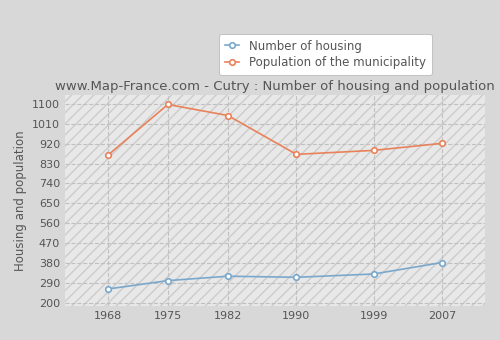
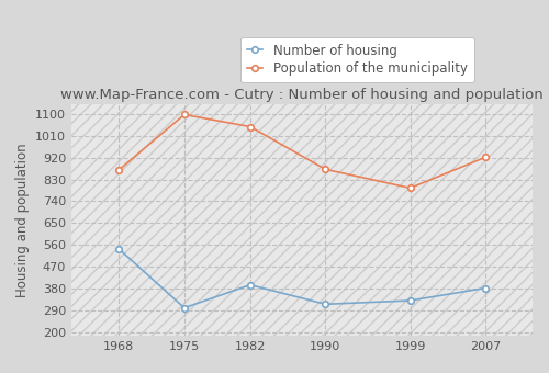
Number of housing/1968: 262 -> 545
Number of housing/1982: 320 -> 395
Population of the municipality/1999: 890 -> 795
